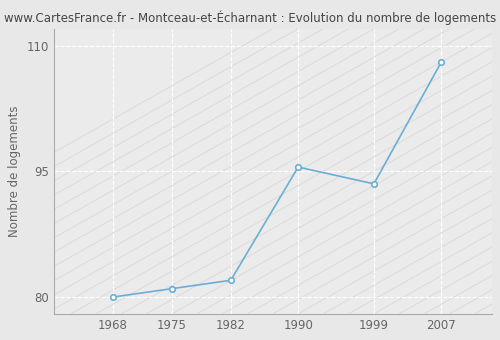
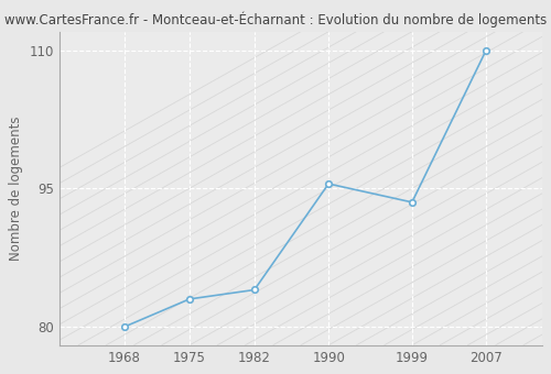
1975: 81.0 -> 83.0
1982: 82.0 -> 84.0
2007: 108.0 -> 110.0
